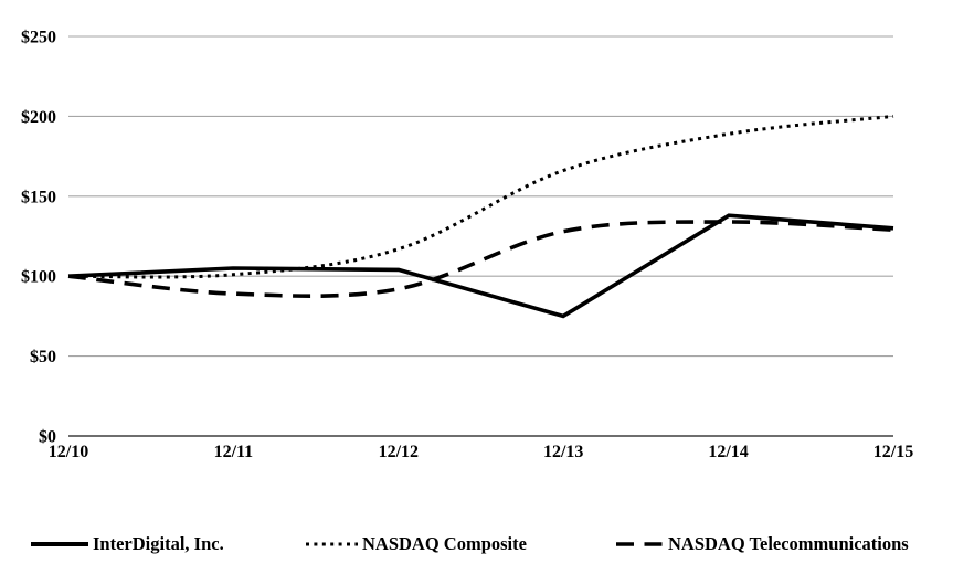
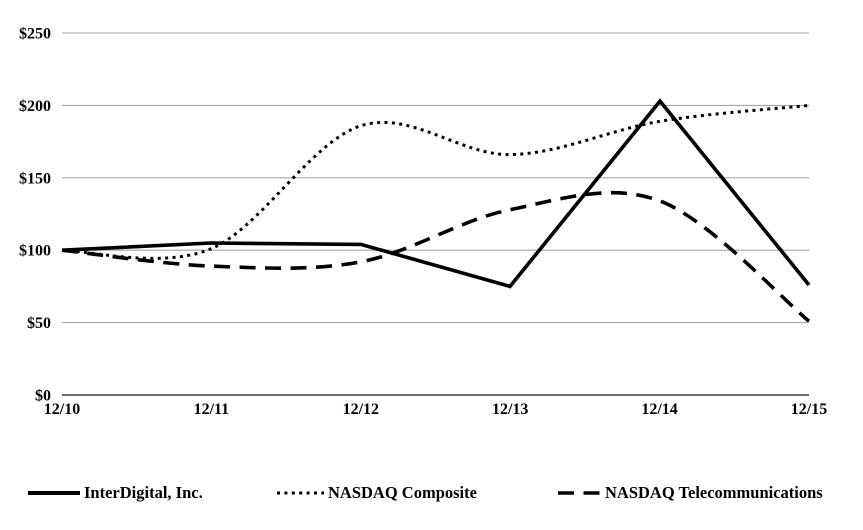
NASDAQ Composite/12/12: $117 -> $186
InterDigital, Inc./12/14: $138 -> $203
InterDigital, Inc./12/15: $130 -> $76
NASDAQ Telecommunications/12/15: $129 -> $51
